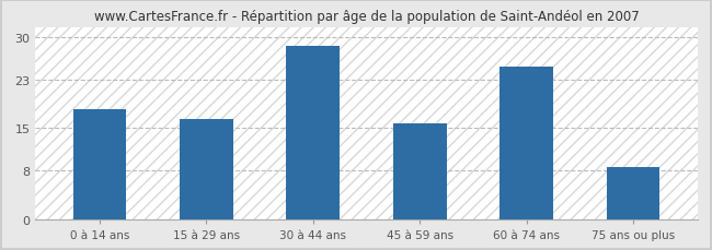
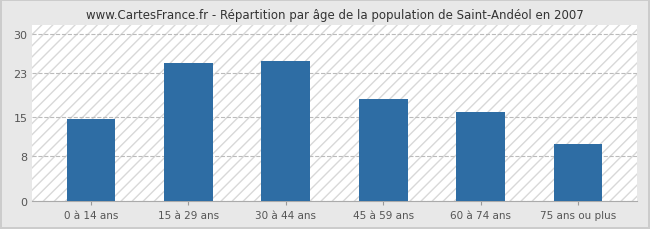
0 à 14 ans: 18.0 -> 14.6
15 à 29 ans: 16.5 -> 24.8
30 à 44 ans: 28.5 -> 25.0
45 à 59 ans: 15.8 -> 18.2
60 à 74 ans: 25.0 -> 16.0
75 ans ou plus: 8.5 -> 10.2
